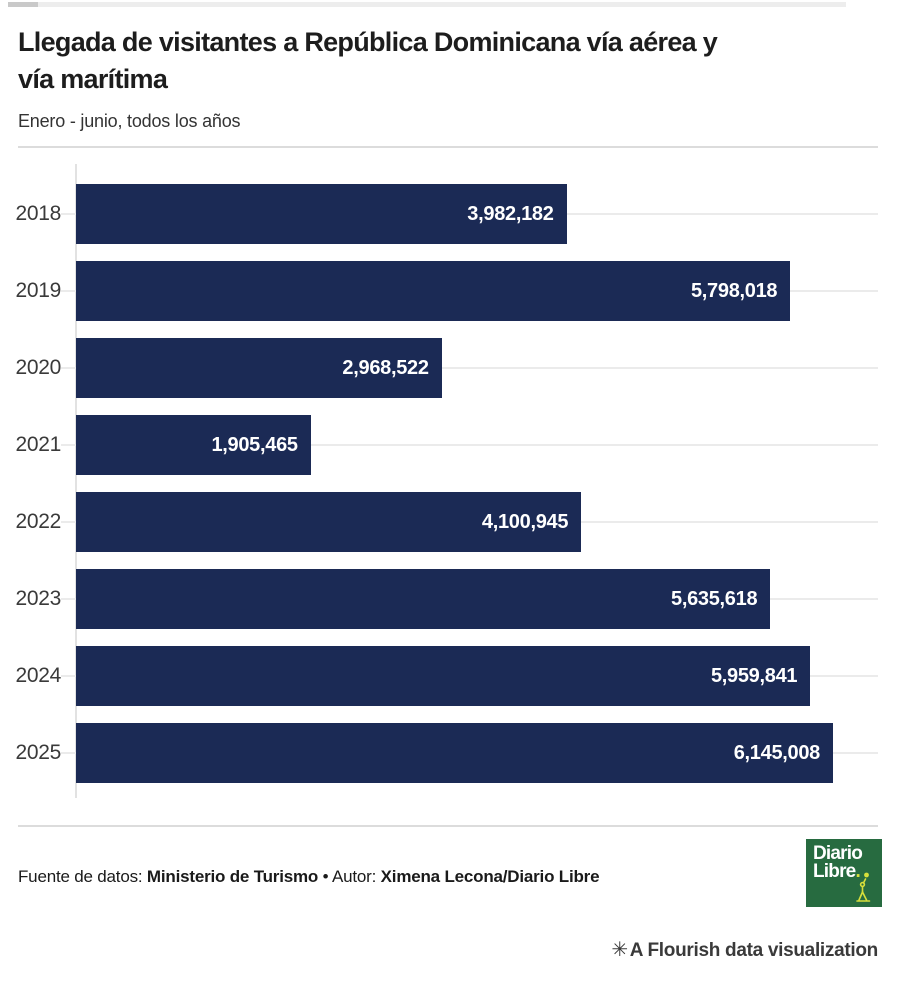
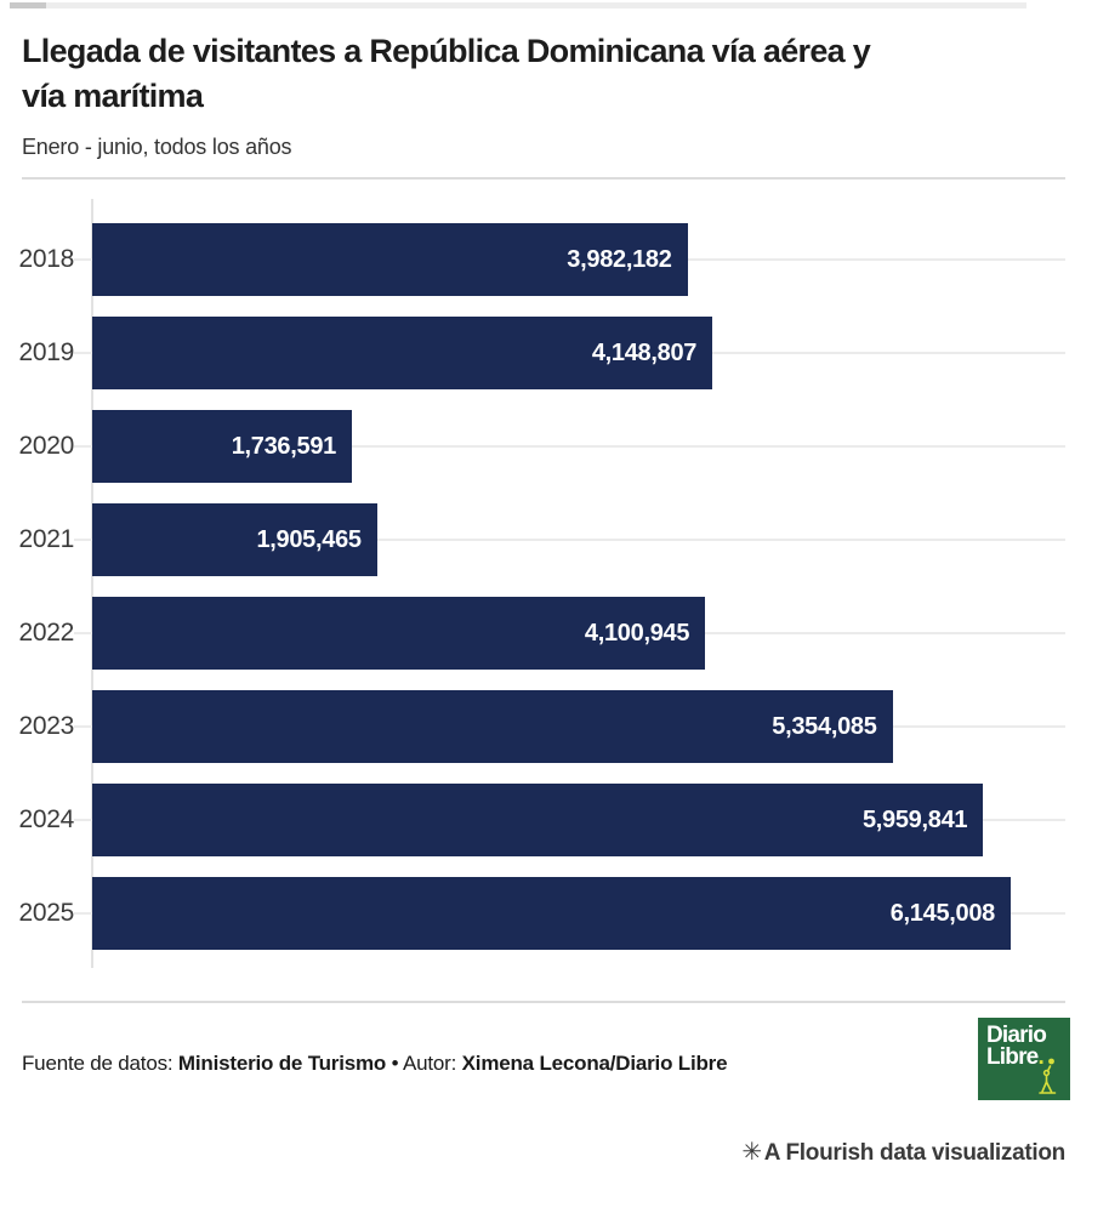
2019: 5,798,018 -> 4,148,807
2020: 2,968,522 -> 1,736,591
2023: 5,635,618 -> 5,354,085
